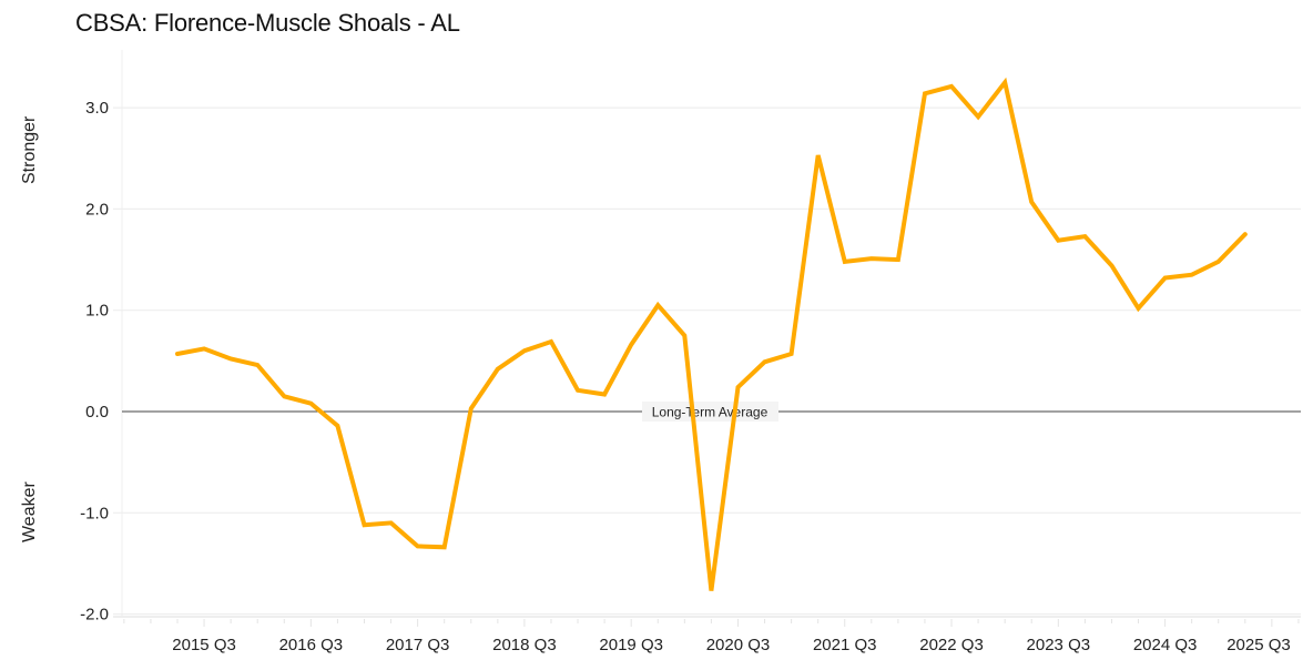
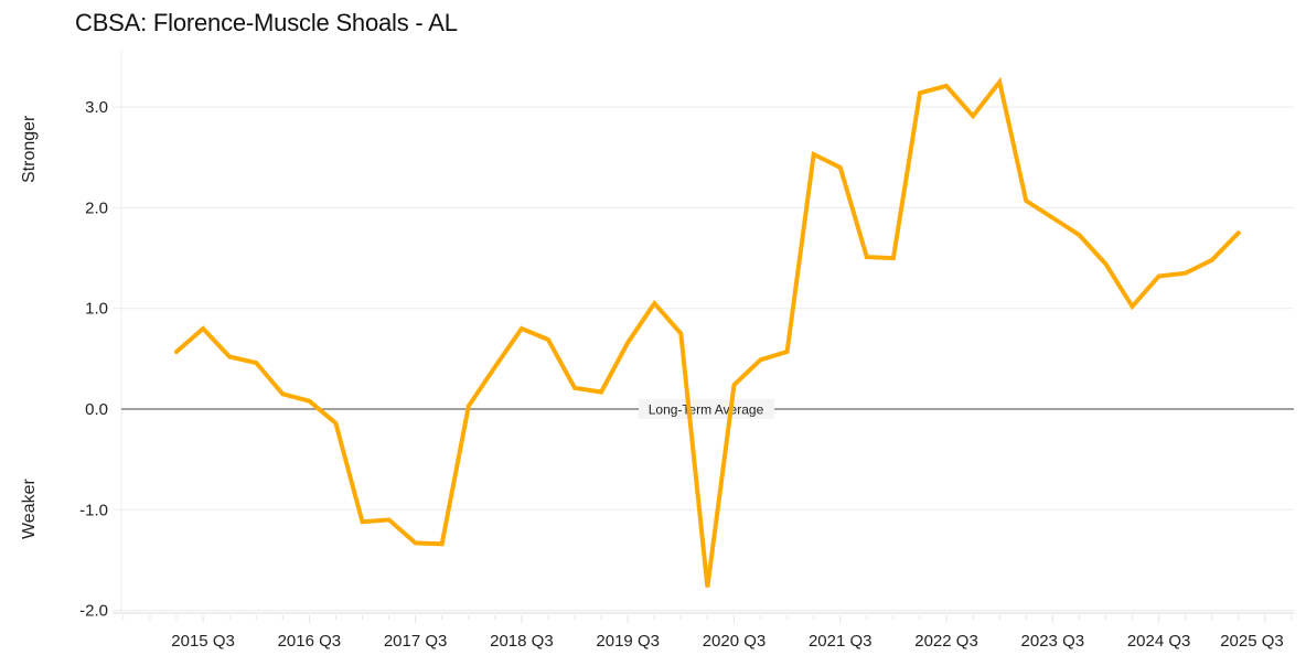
2015 Q3: 0.6 -> 0.8
2018 Q3: 0.6 -> 0.8
2021 Q3: 1.5 -> 2.4
2023 Q3: 1.7 -> 1.9
